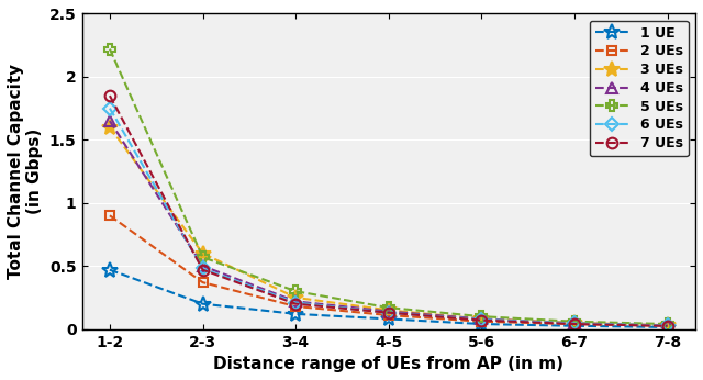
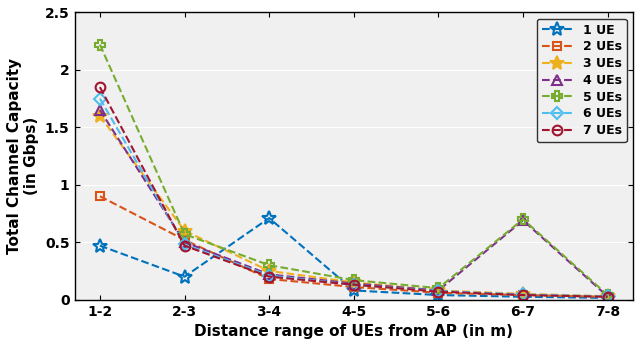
2 UEs/2-3: 0.37 -> 0.52
1 UE/3-4: 0.12 -> 0.71
4 UEs/6-7: 0.04 -> 0.69
5 UEs/6-7: 0.06 -> 0.70
